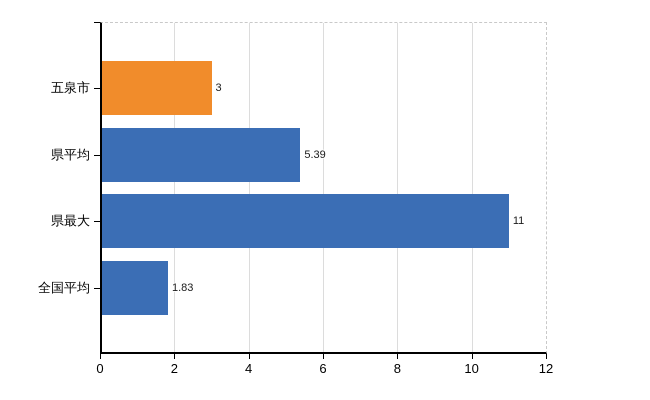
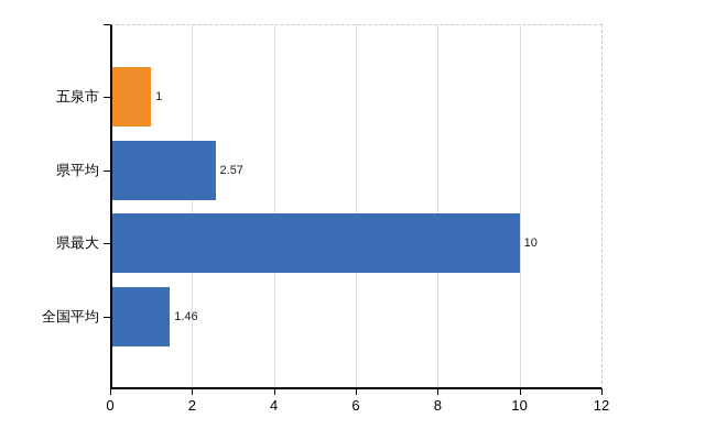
五泉市: 3 -> 1
県平均: 5.39 -> 2.57
県最大: 11 -> 10
全国平均: 1.83 -> 1.46
